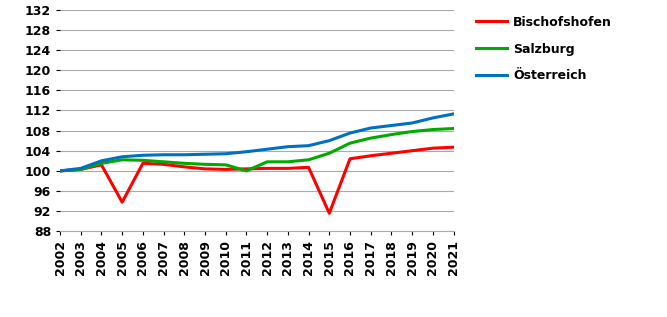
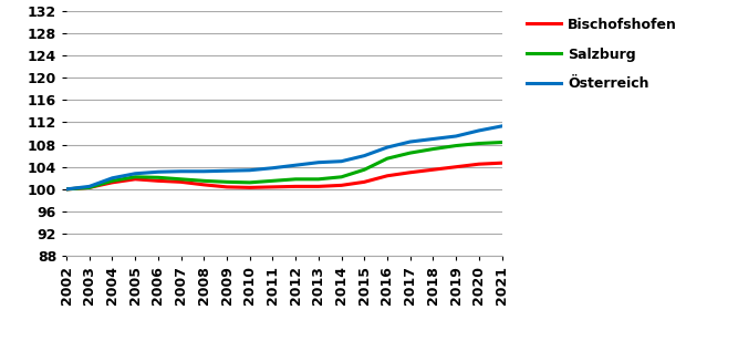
Bischofshofen/2005: 93.8 -> 101.8
Salzburg/2011: 100.0 -> 101.5
Bischofshofen/2015: 91.6 -> 101.3
